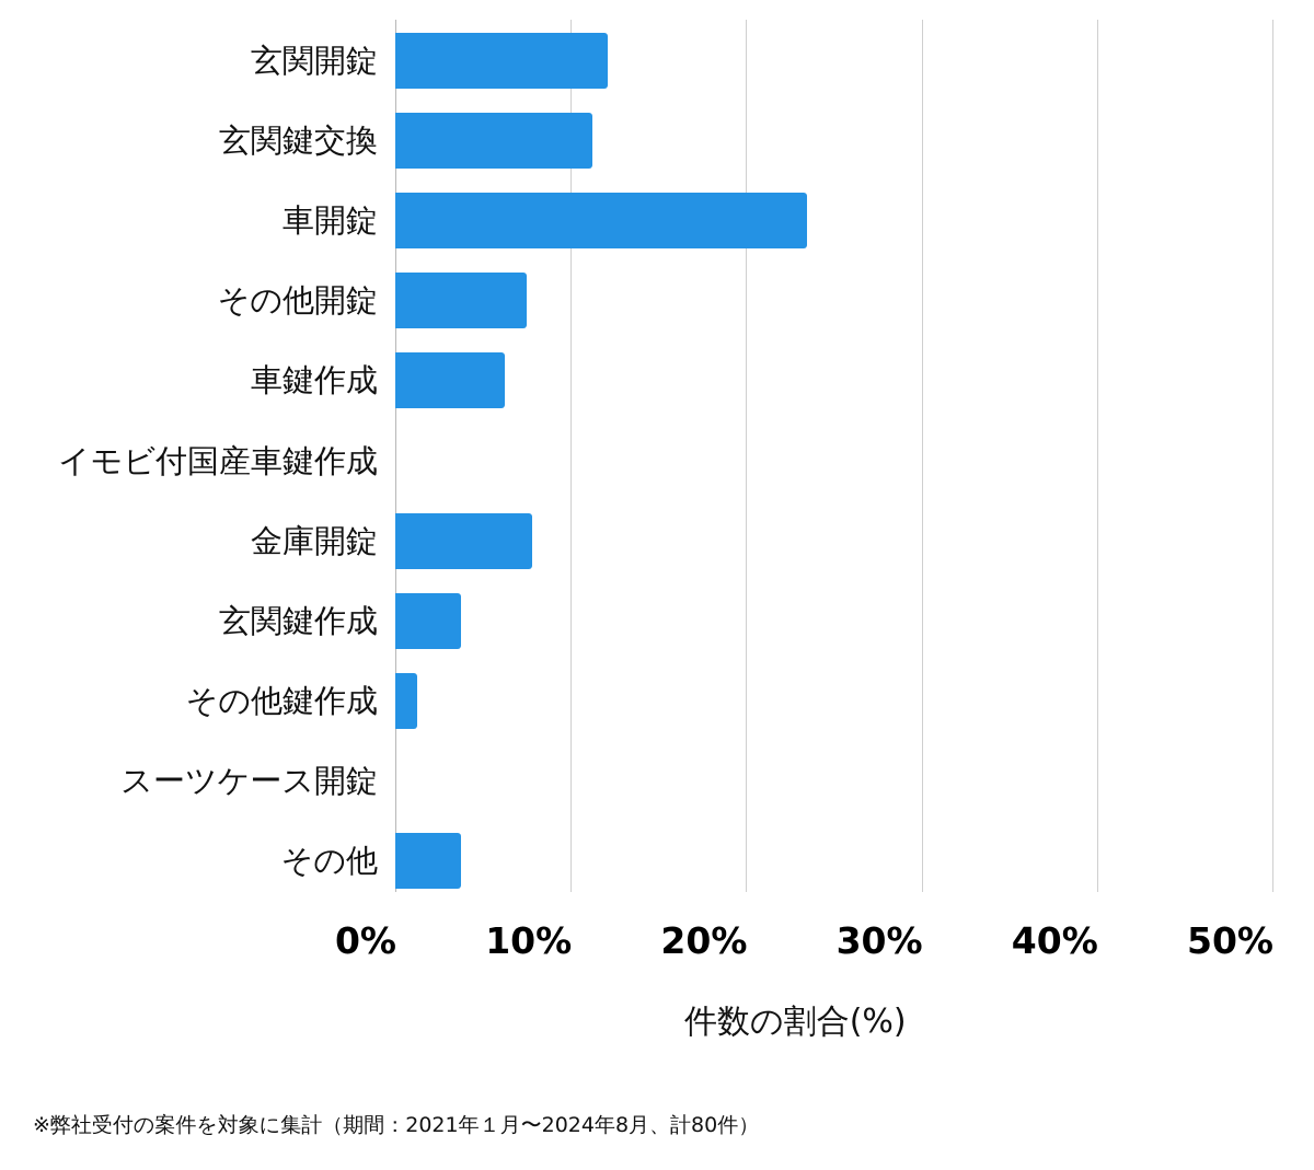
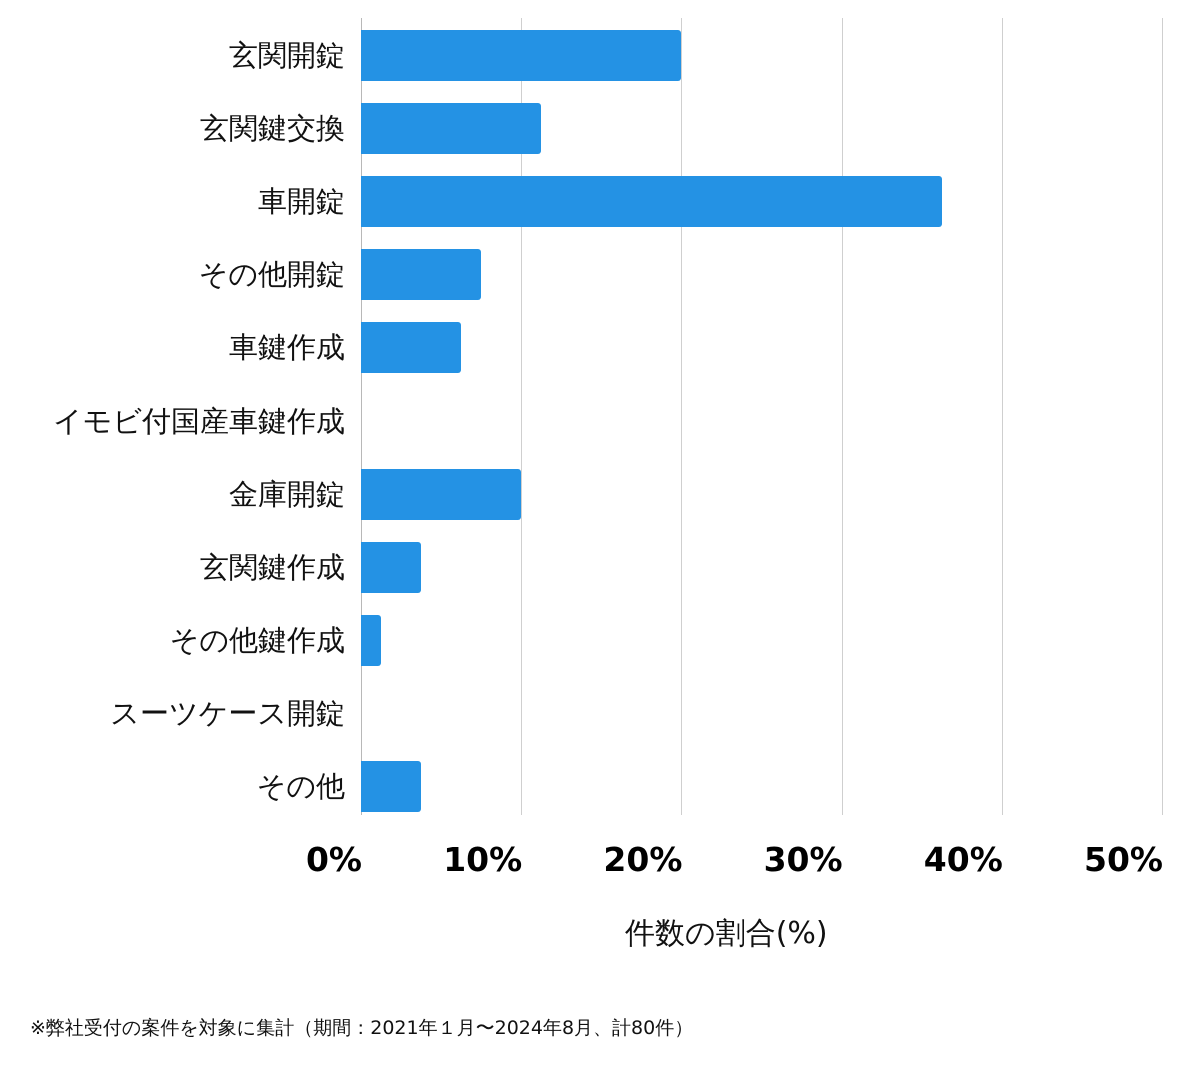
玄関開錠: 12.1% -> 20.0%
車開錠: 23.5% -> 36.2%
金庫開錠: 7.8% -> 10.0%
